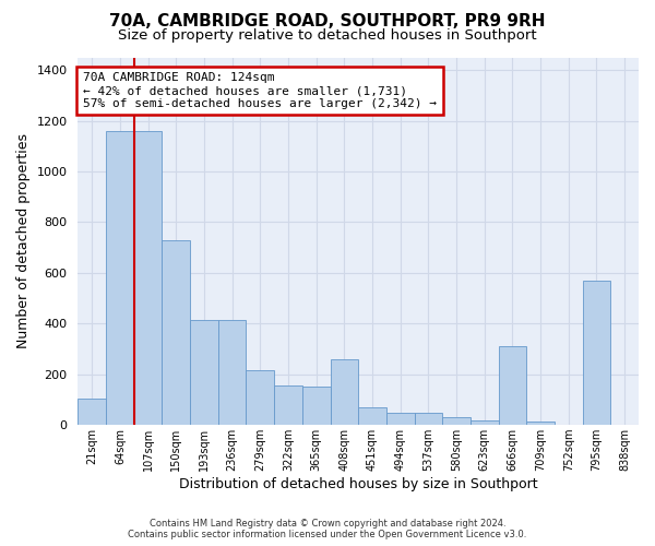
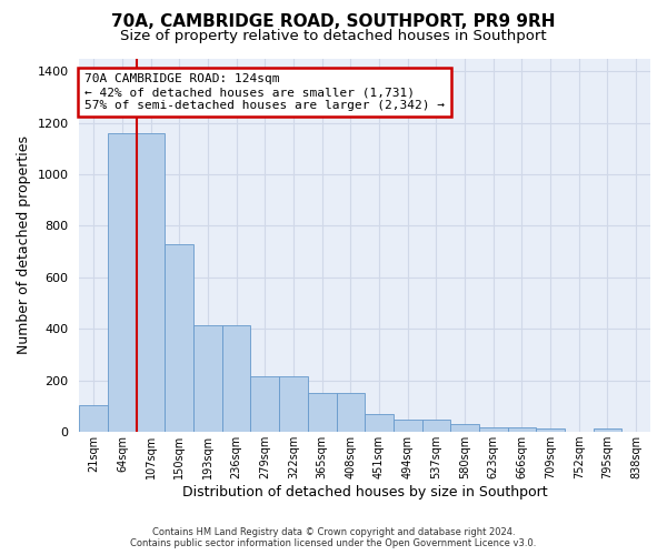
322sqm: 155 -> 215
408sqm: 260 -> 150
666sqm: 310 -> 20
795sqm: 570 -> 14
